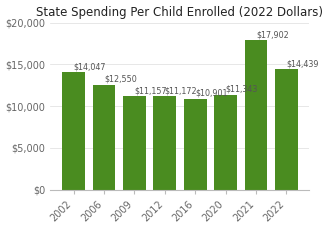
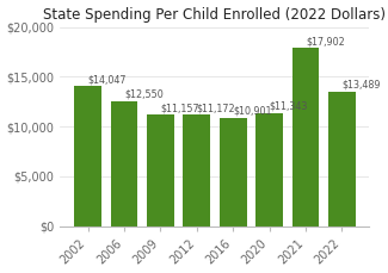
2022: $14,439 -> $13,489
